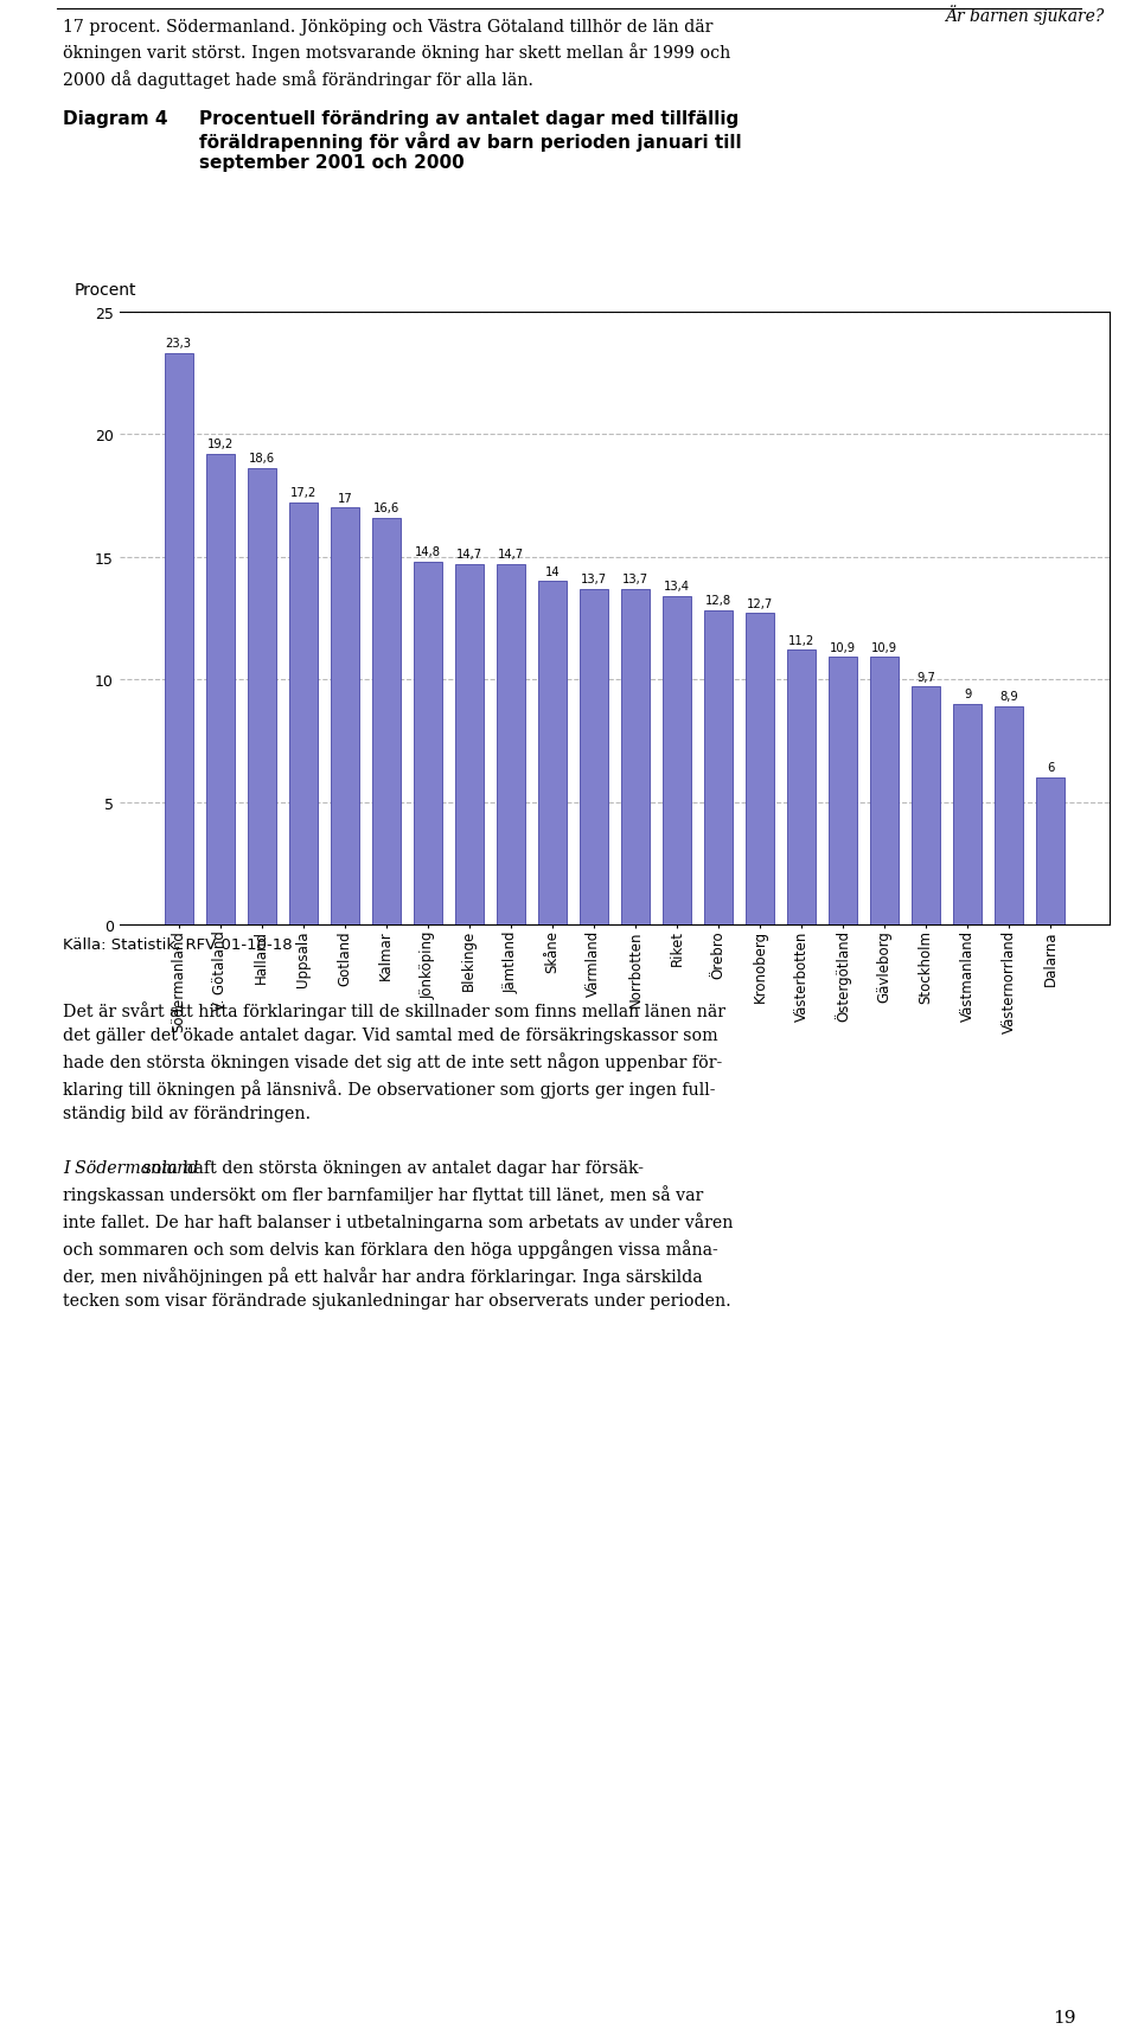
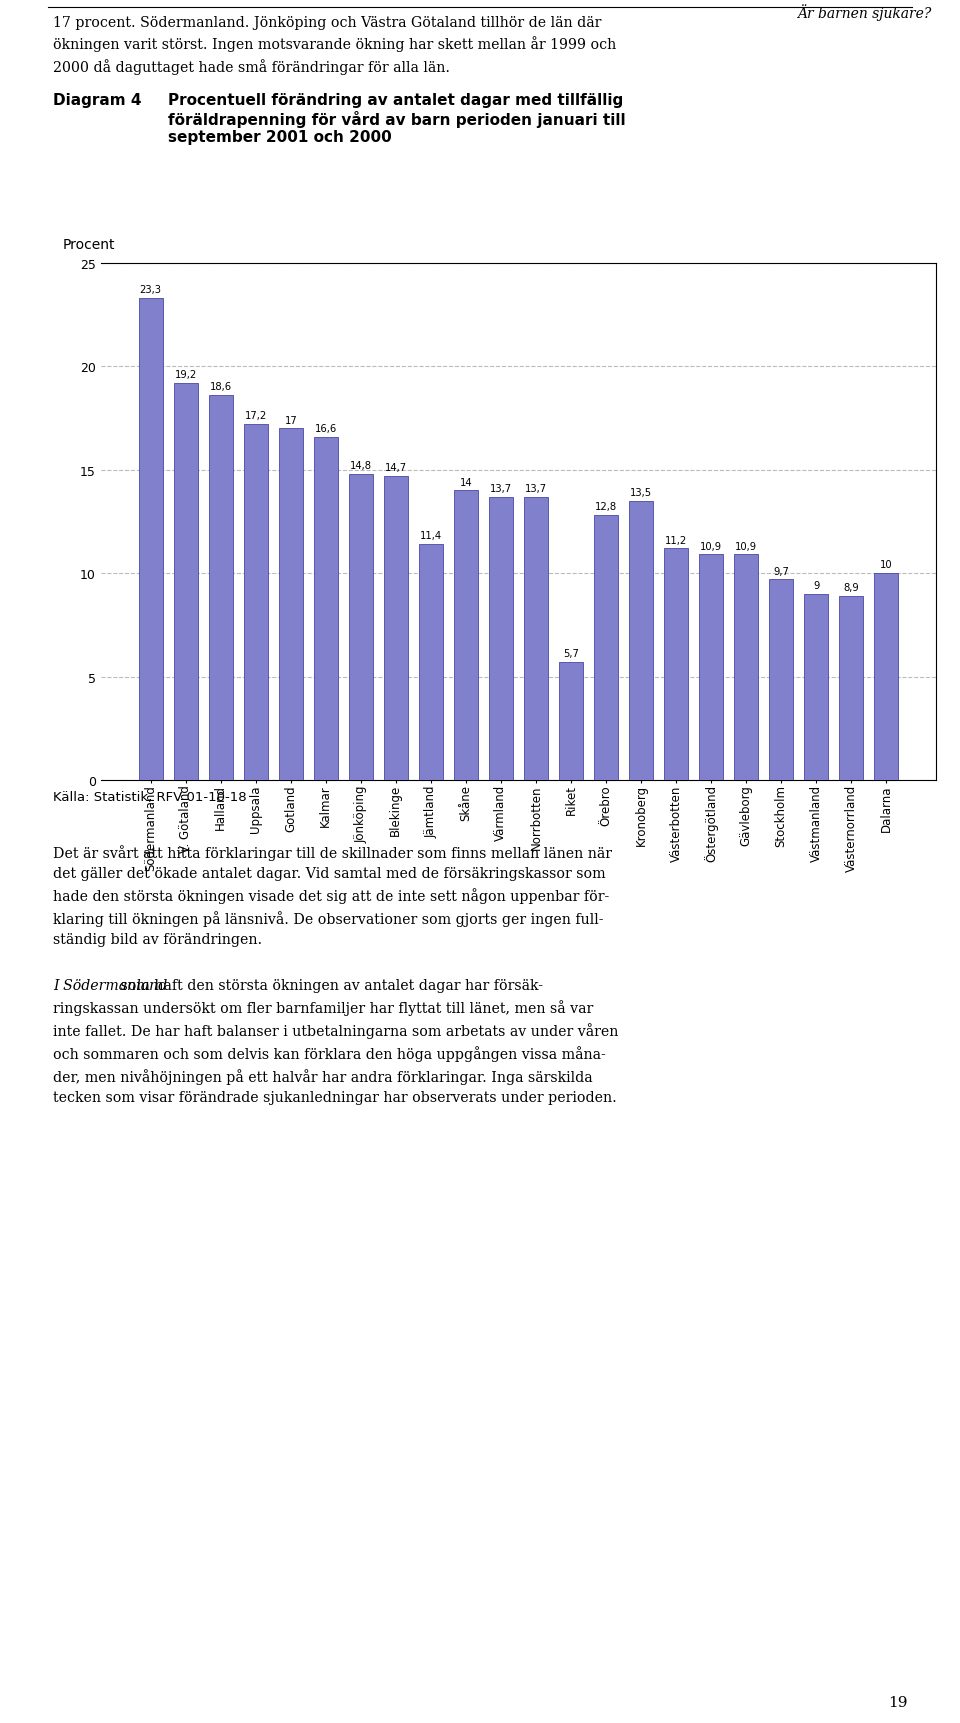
Jämtland: 14,7 -> 11,4
Riket: 13,4 -> 5,7
Kronoberg: 12,7 -> 13,5
Dalarna: 6 -> 10
